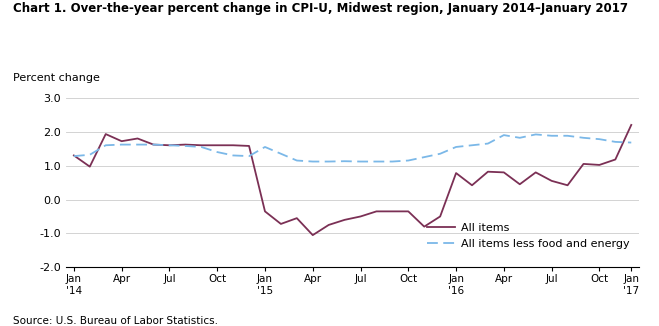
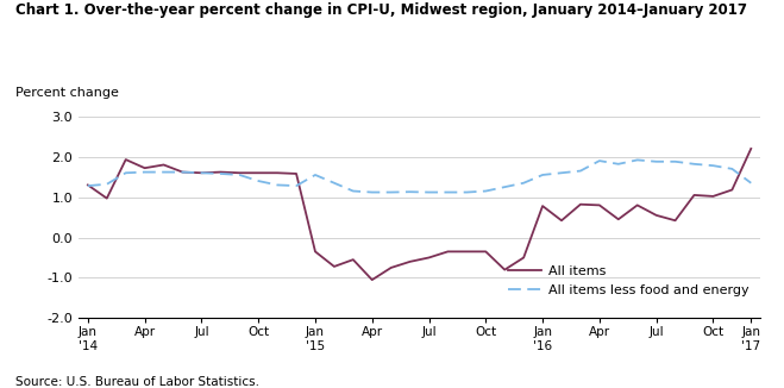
All items less food and energy/Jan '17: 1.68 -> 1.35
